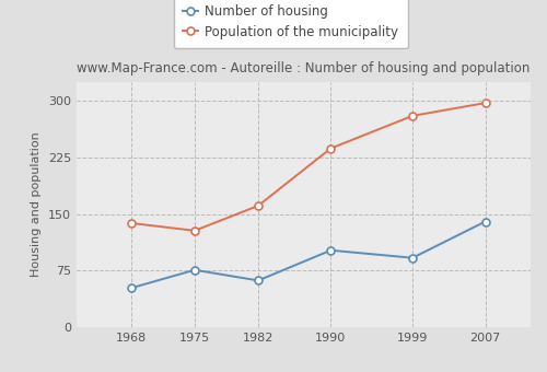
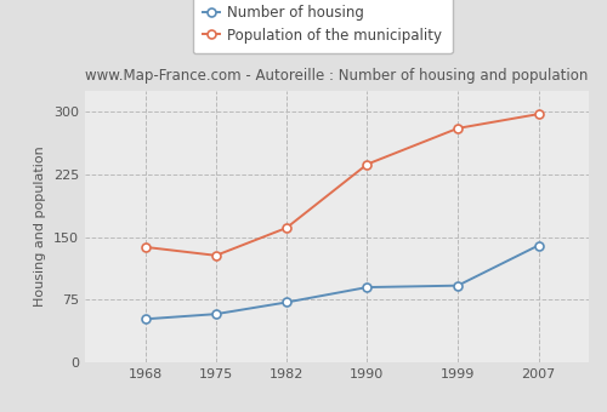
Number of housing/1975: 76 -> 58
Number of housing/1982: 62 -> 72
Number of housing/1990: 102 -> 90
